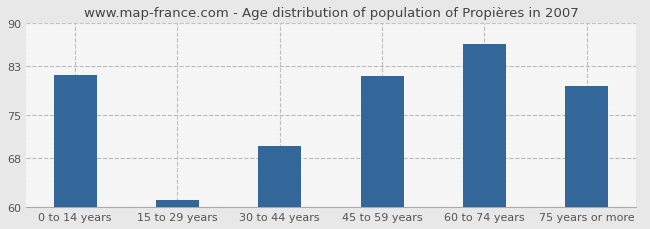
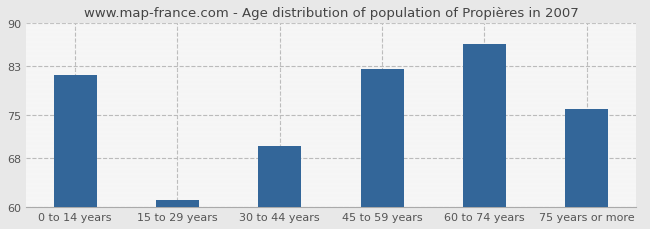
45 to 59 years: 81.4 -> 82.5
75 years or more: 79.8 -> 76.0
